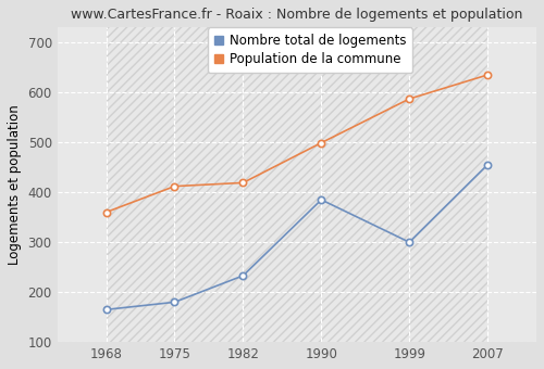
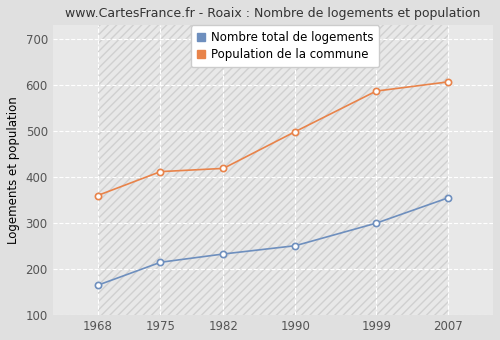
Nombre total de logements/1975: 180 -> 215
Nombre total de logements/1990: 385 -> 251
Nombre total de logements/2007: 455 -> 355
Population de la commune/2007: 635 -> 607
